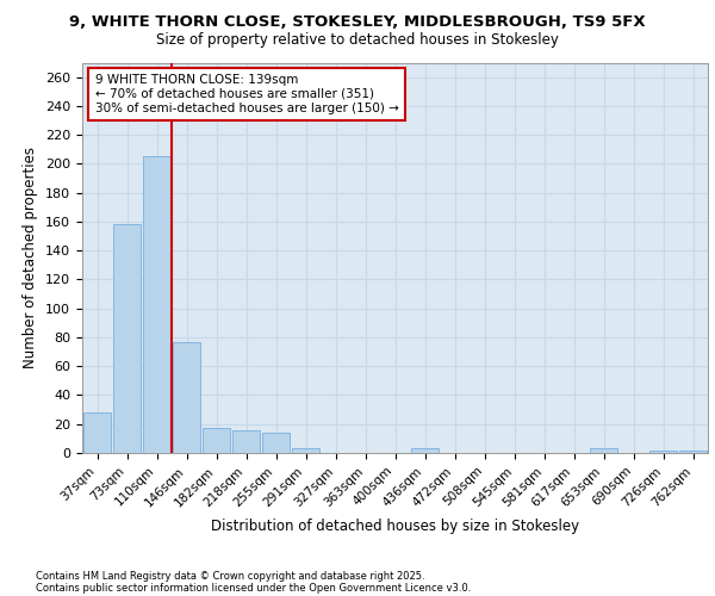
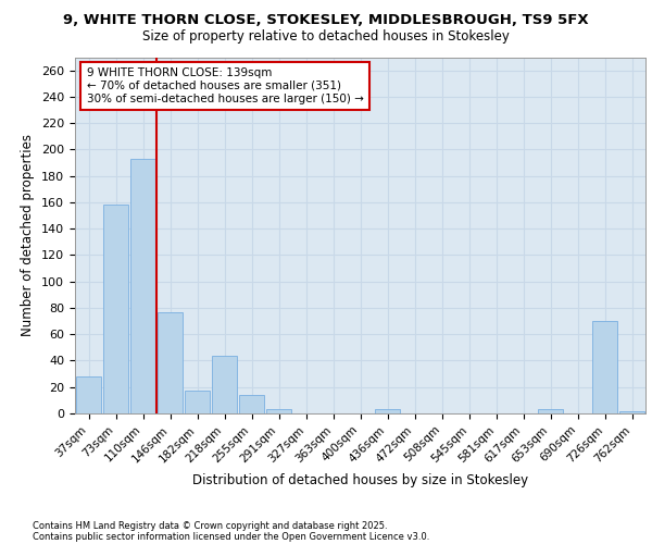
110sqm: 205 -> 193
218sqm: 16 -> 44
726sqm: 2 -> 70
